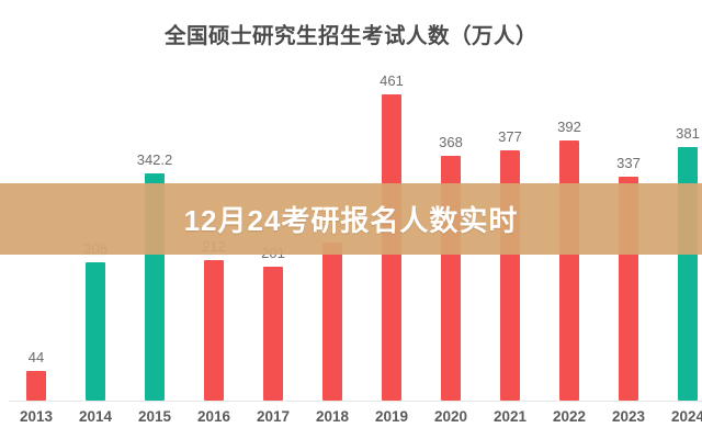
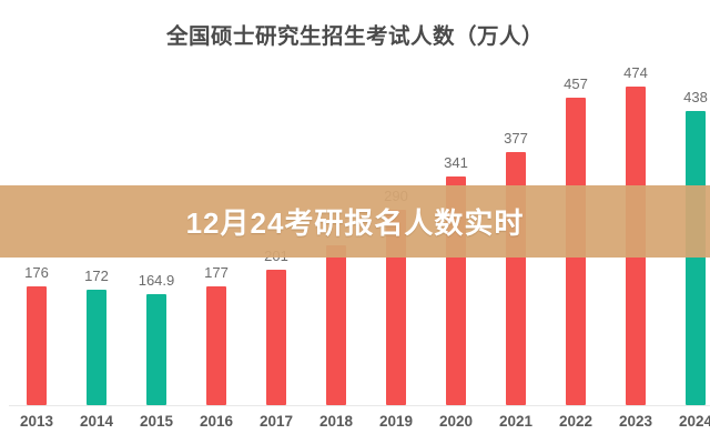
2013: 44 -> 176
2014: 208 -> 172
2015: 342.2 -> 164.9
2016: 212 -> 177
2019: 461 -> 290
2020: 368 -> 341
2022: 392 -> 457
2023: 337 -> 474
2024: 381 -> 438
